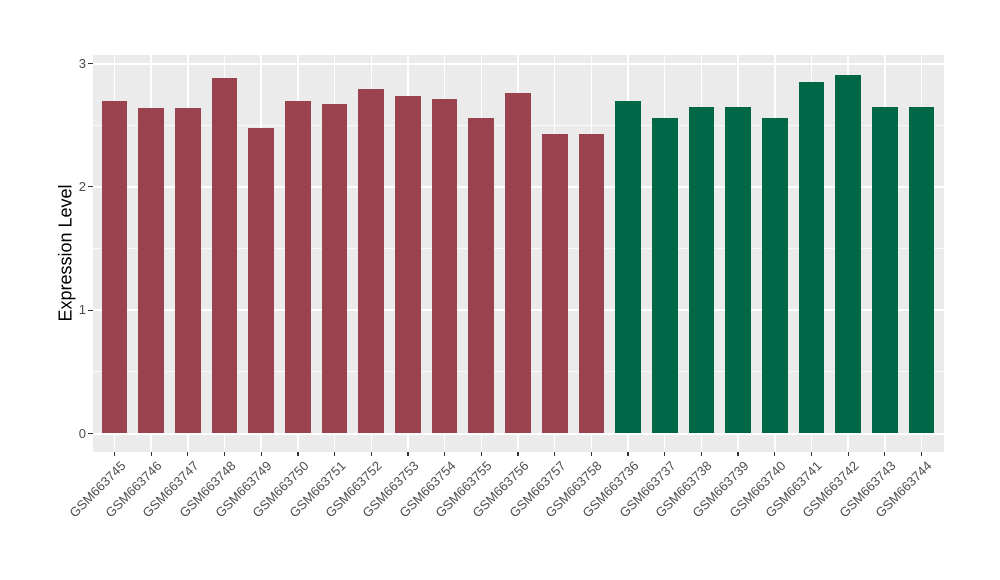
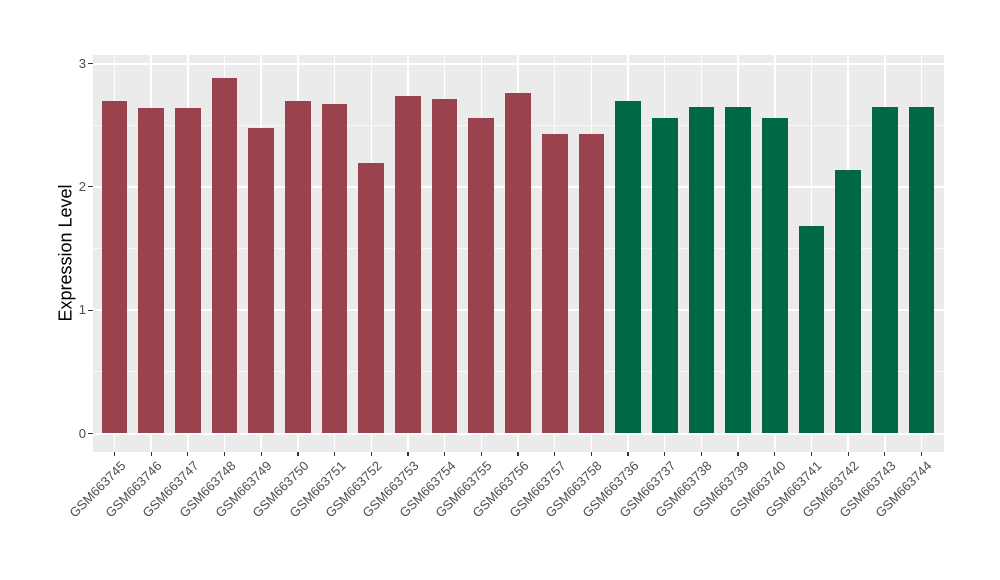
GSM663752: 2.79 -> 2.19
GSM663741: 2.85 -> 1.68
GSM663742: 2.91 -> 2.14
